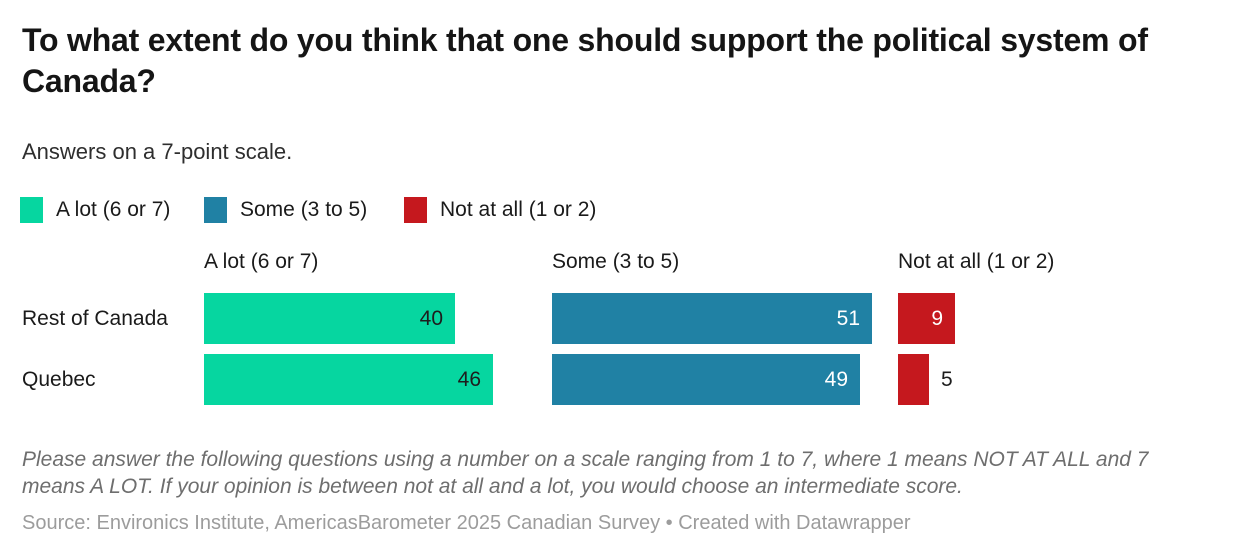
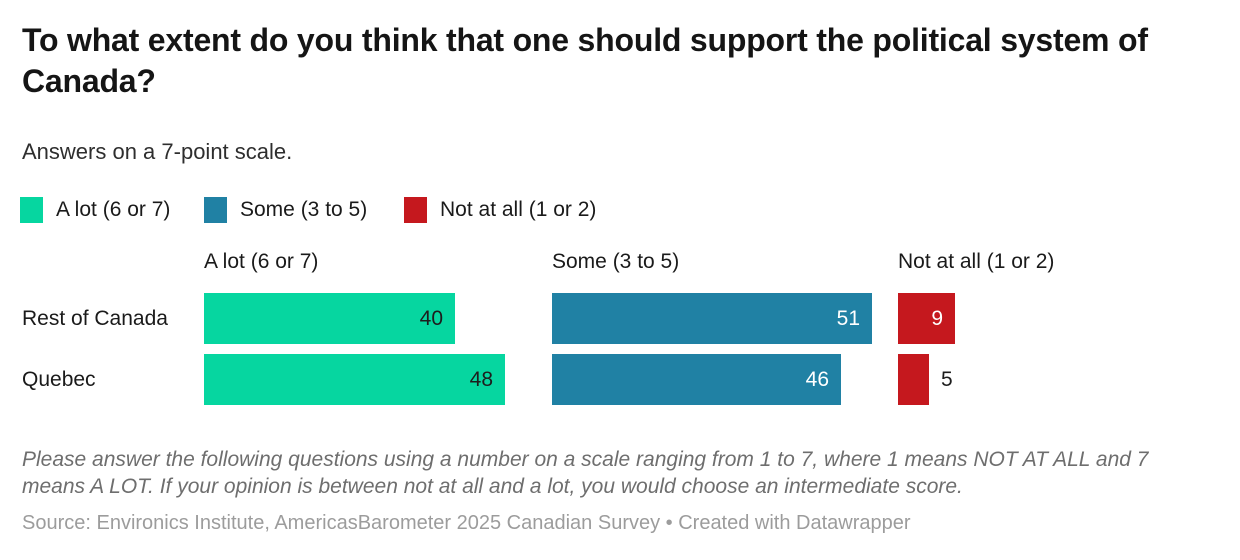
A lot (6 or 7)/Quebec: 46 -> 48
Some (3 to 5)/Quebec: 49 -> 46
